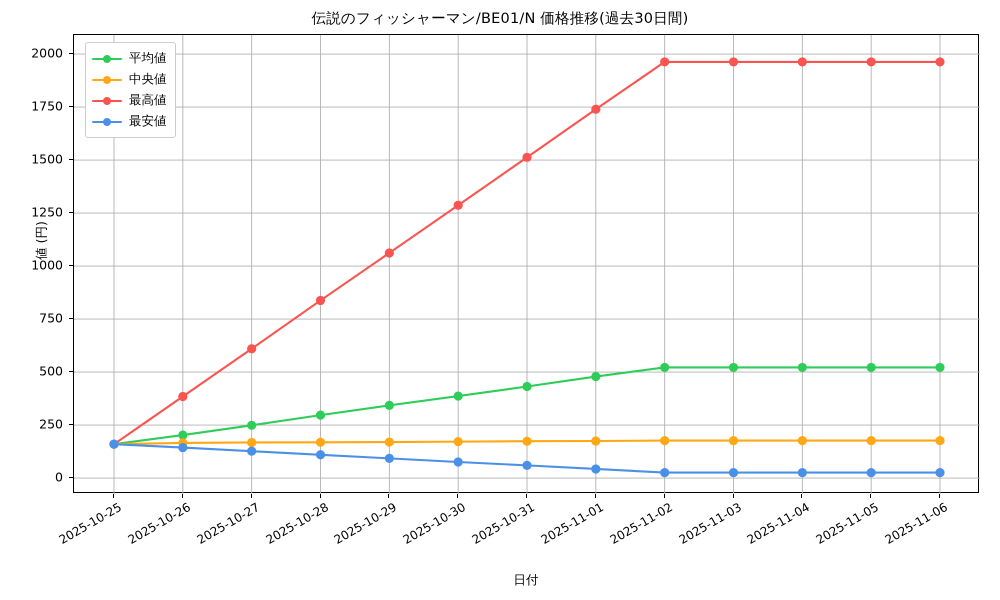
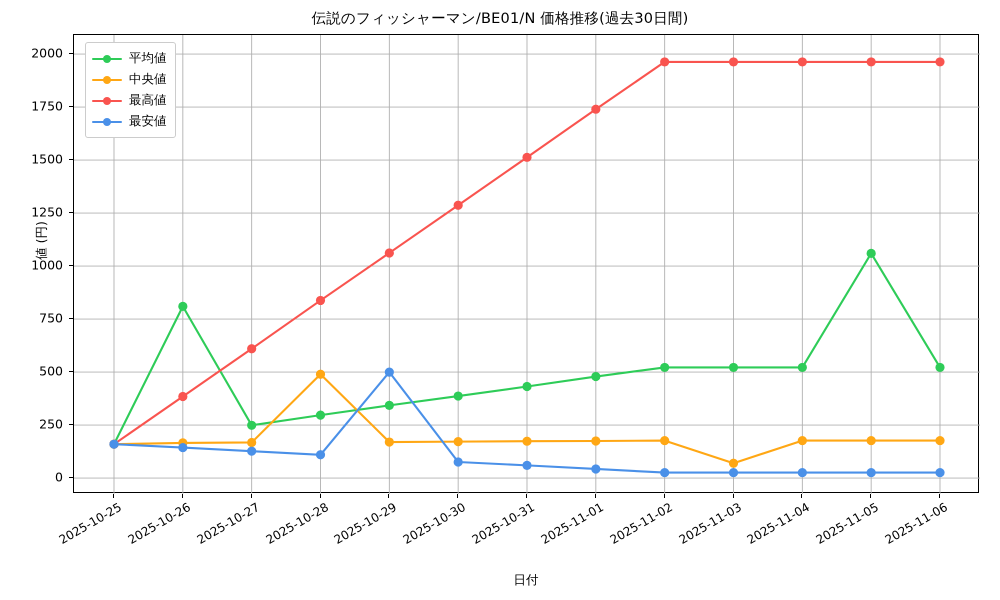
平均値/2025-10-26: 200 -> 810
中央値/2025-10-28: 170 -> 490
最安値/2025-10-29: 90 -> 500
中央値/2025-11-03: 180 -> 70
平均値/2025-11-05: 520 -> 1060
